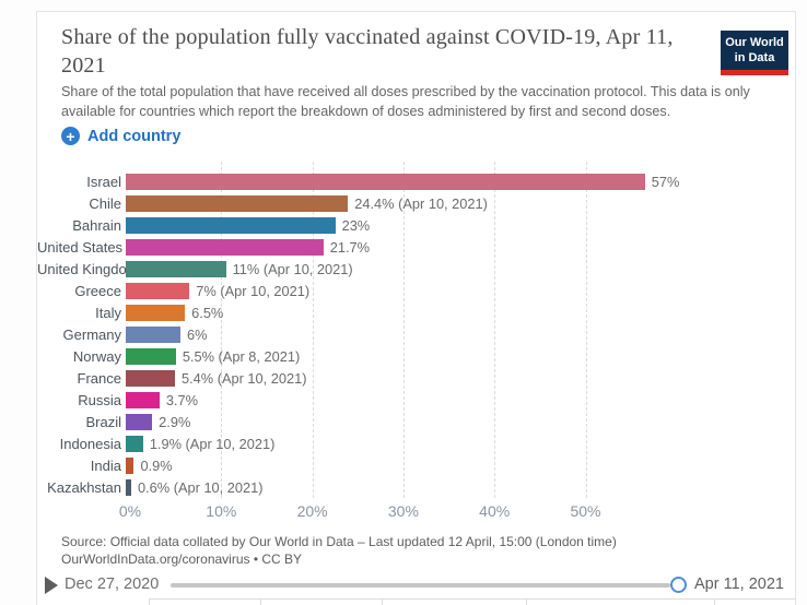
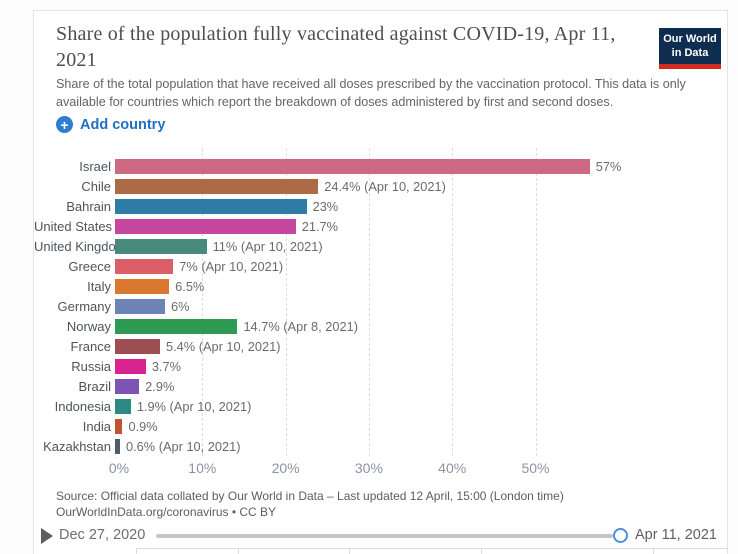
Norway: 5.5% -> 14.7%
